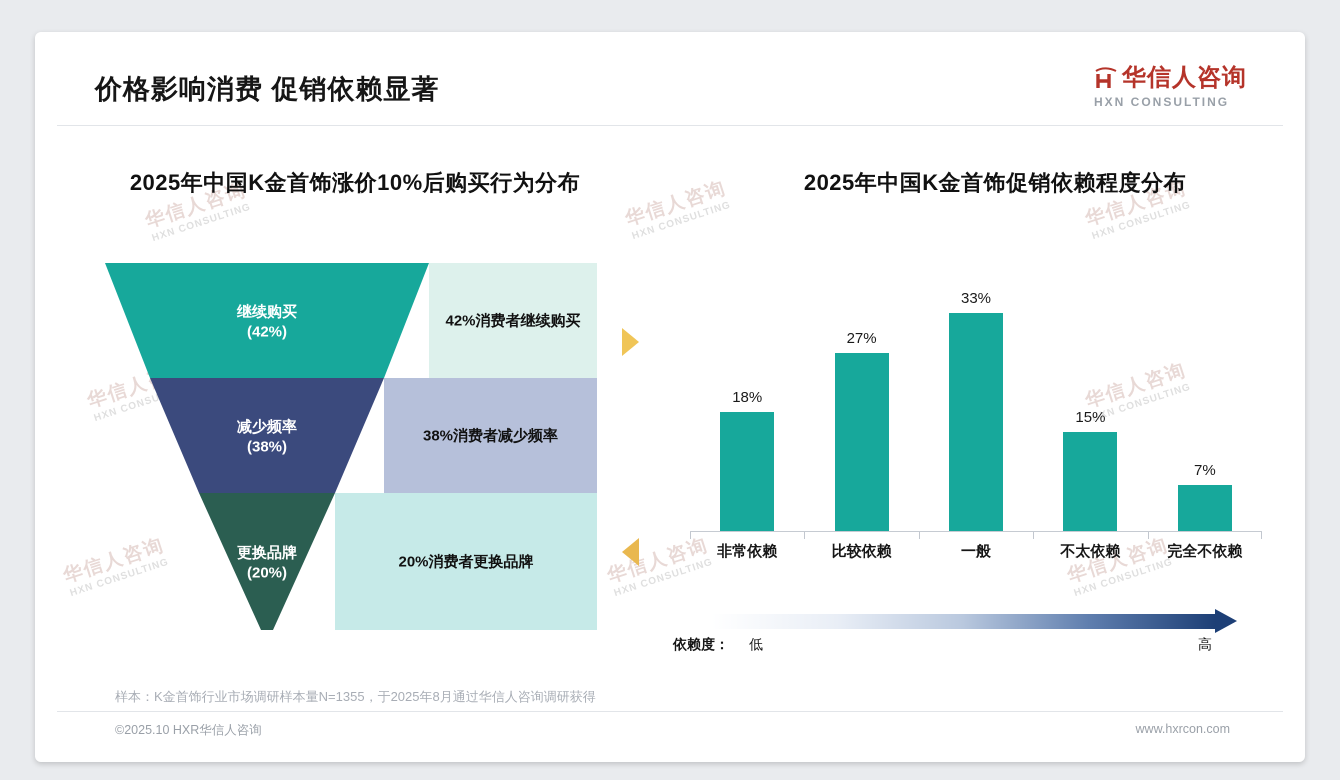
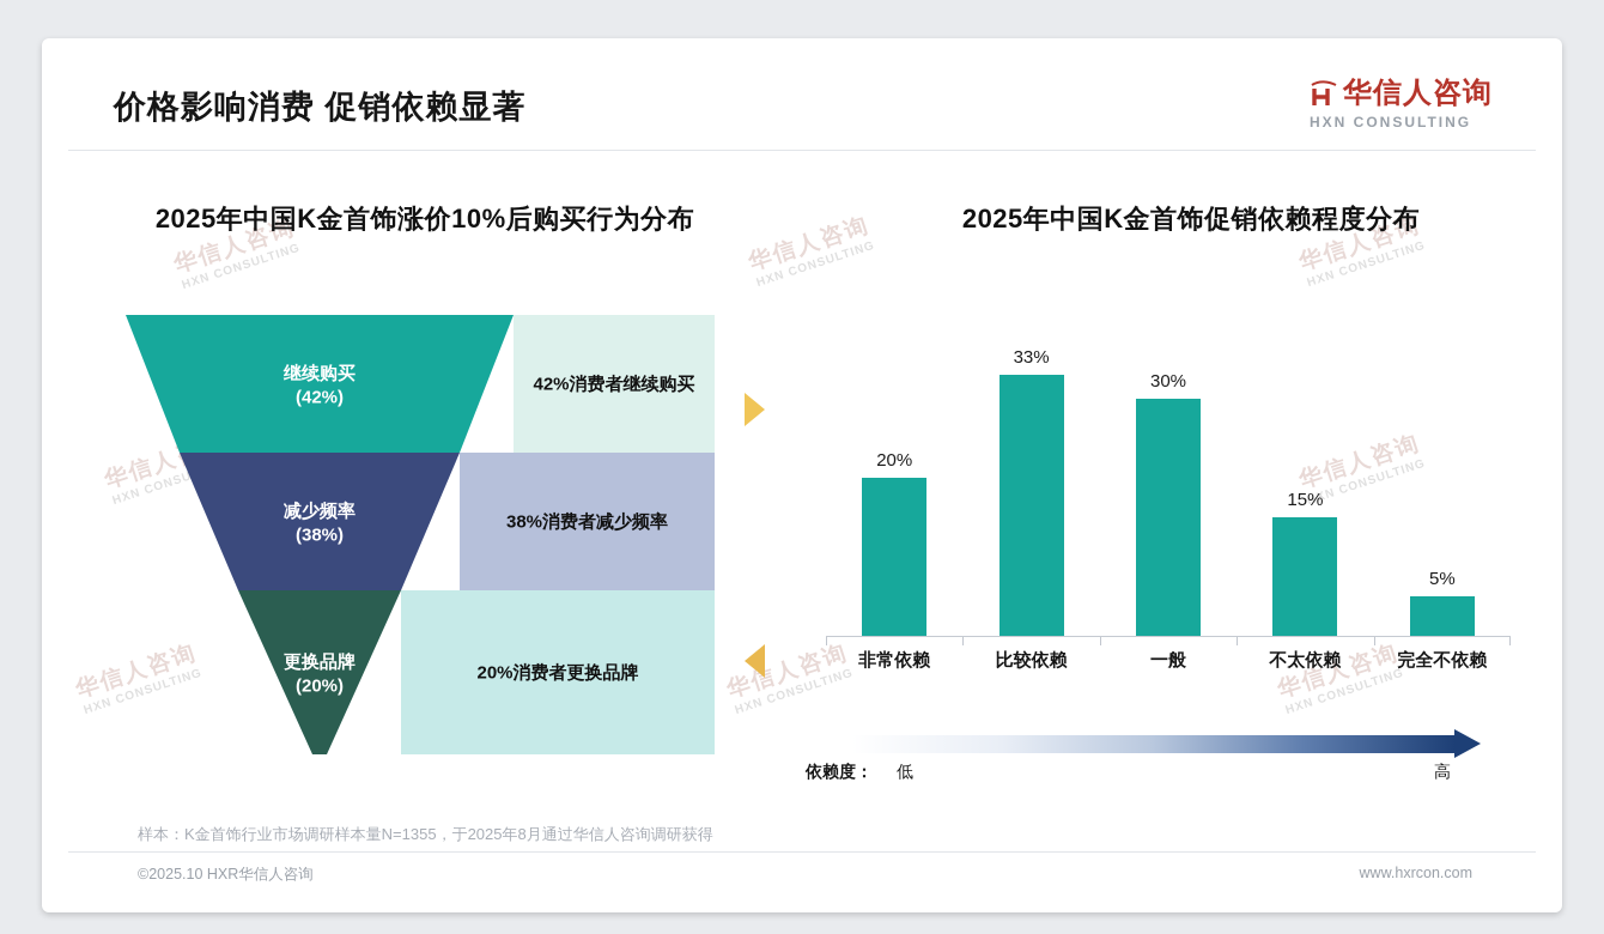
2025年中国K金首饰促销依赖程度分布/非常依赖: 18% -> 20%
2025年中国K金首饰促销依赖程度分布/比较依赖: 27% -> 33%
2025年中国K金首饰促销依赖程度分布/一般: 33% -> 30%
2025年中国K金首饰促销依赖程度分布/完全不依赖: 7% -> 5%
